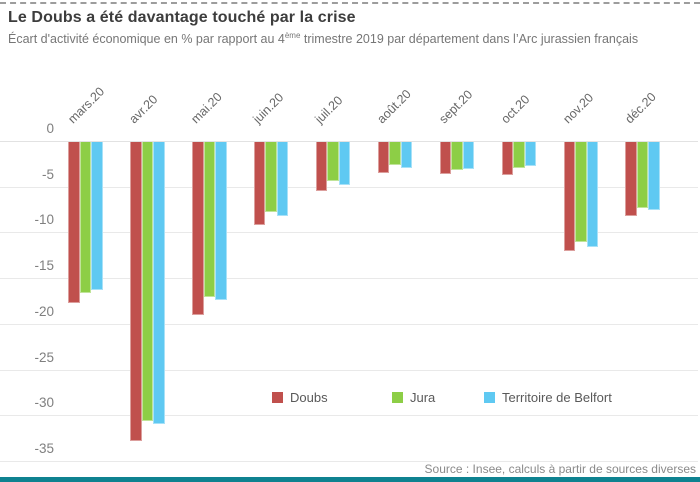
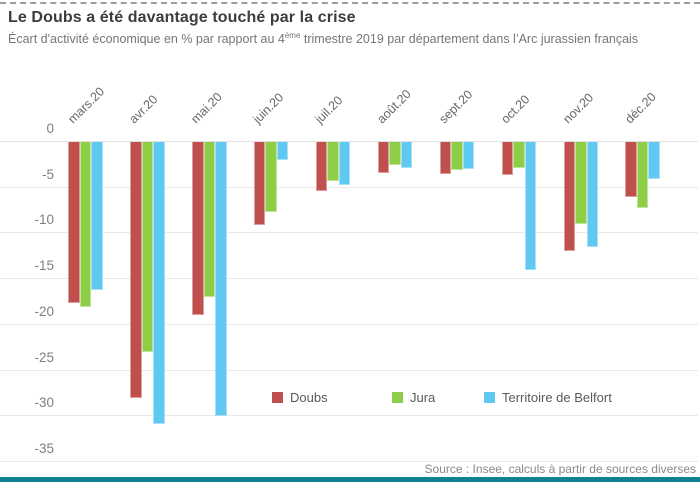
Jura/mars.20: -16 -> -18
Doubs/avr.20: -33 -> -28
Jura/avr.20: -30 -> -23
Territoire de Belfort/mai.20: -17 -> -30
Territoire de Belfort/juin.20: -8 -> -2
Territoire de Belfort/oct.20: -3 -> -14
Jura/nov.20: -11 -> -9
Doubs/déc.20: -8 -> -6
Territoire de Belfort/déc.20: -7 -> -4
